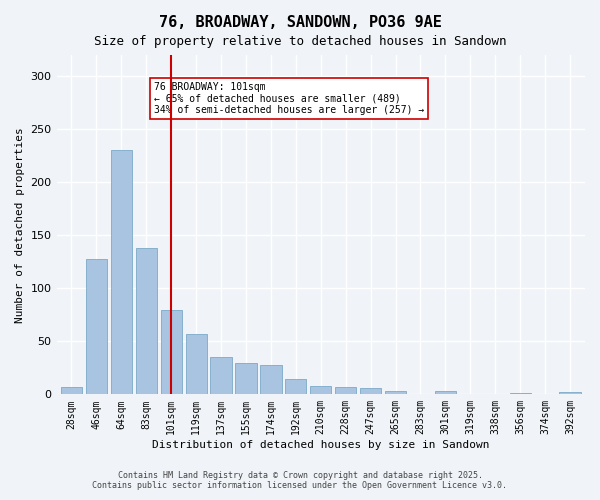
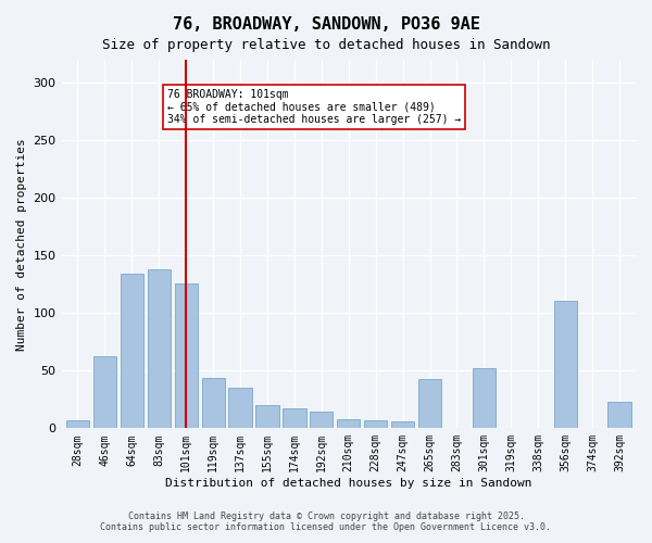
46sqm: 128 -> 63
64sqm: 230 -> 134
101sqm: 80 -> 126
119sqm: 57 -> 44
155sqm: 30 -> 20
174sqm: 28 -> 17
265sqm: 3 -> 43
301sqm: 3 -> 52
356sqm: 1 -> 111
392sqm: 2 -> 23
